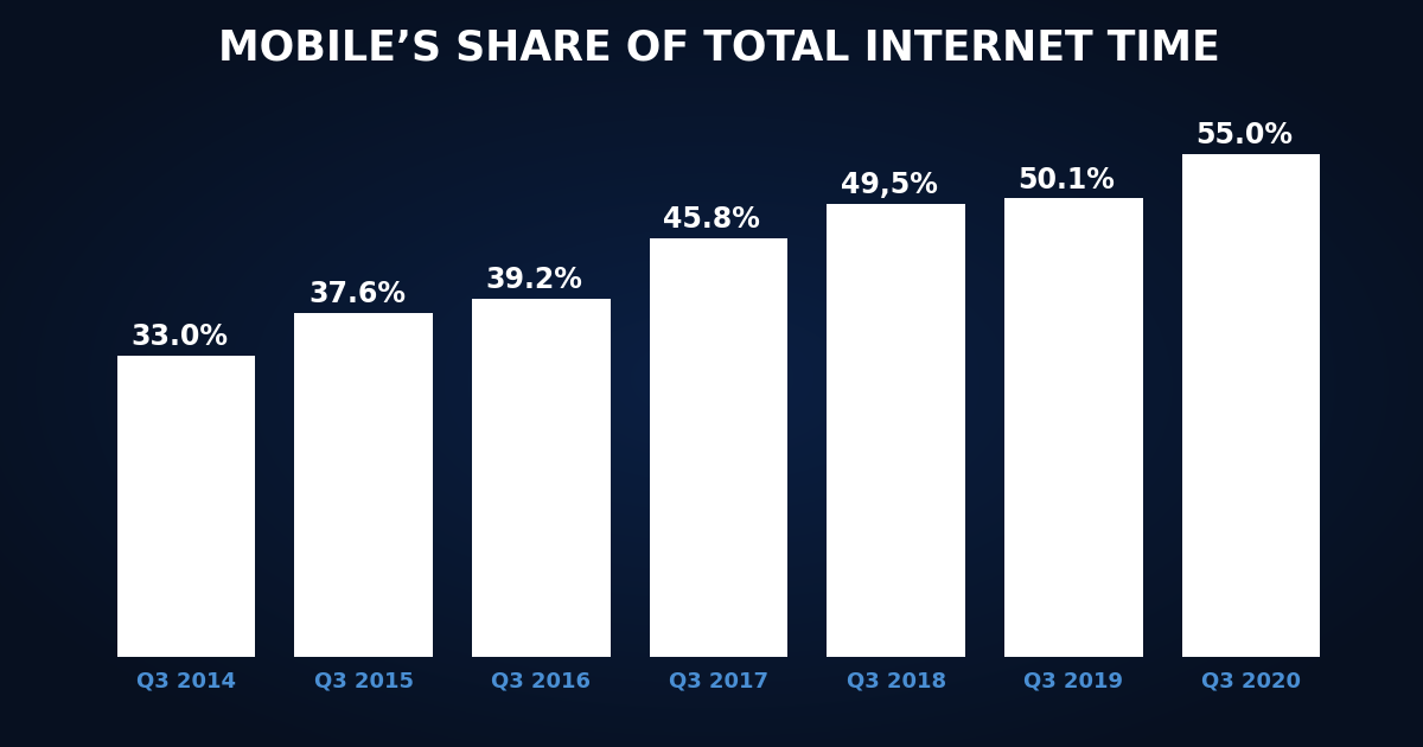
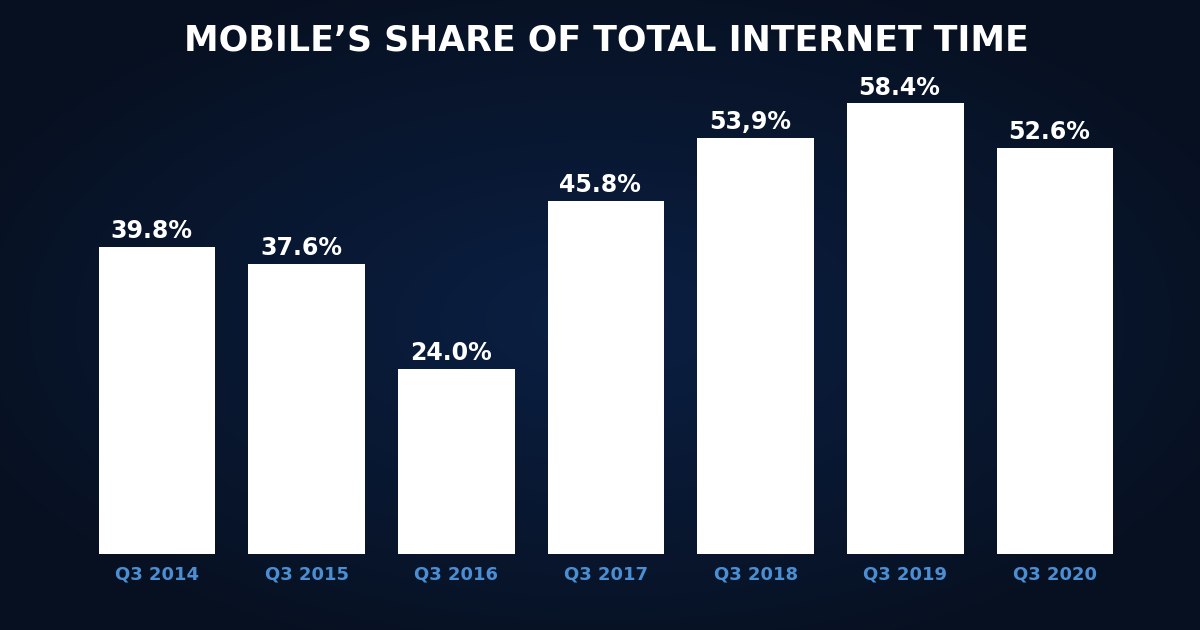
Q3 2014: 33.0% -> 39.8%
Q3 2016: 39.2% -> 24.0%
Q3 2018: 49,5% -> 53,9%
Q3 2019: 50.1% -> 58.4%
Q3 2020: 55.0% -> 52.6%
